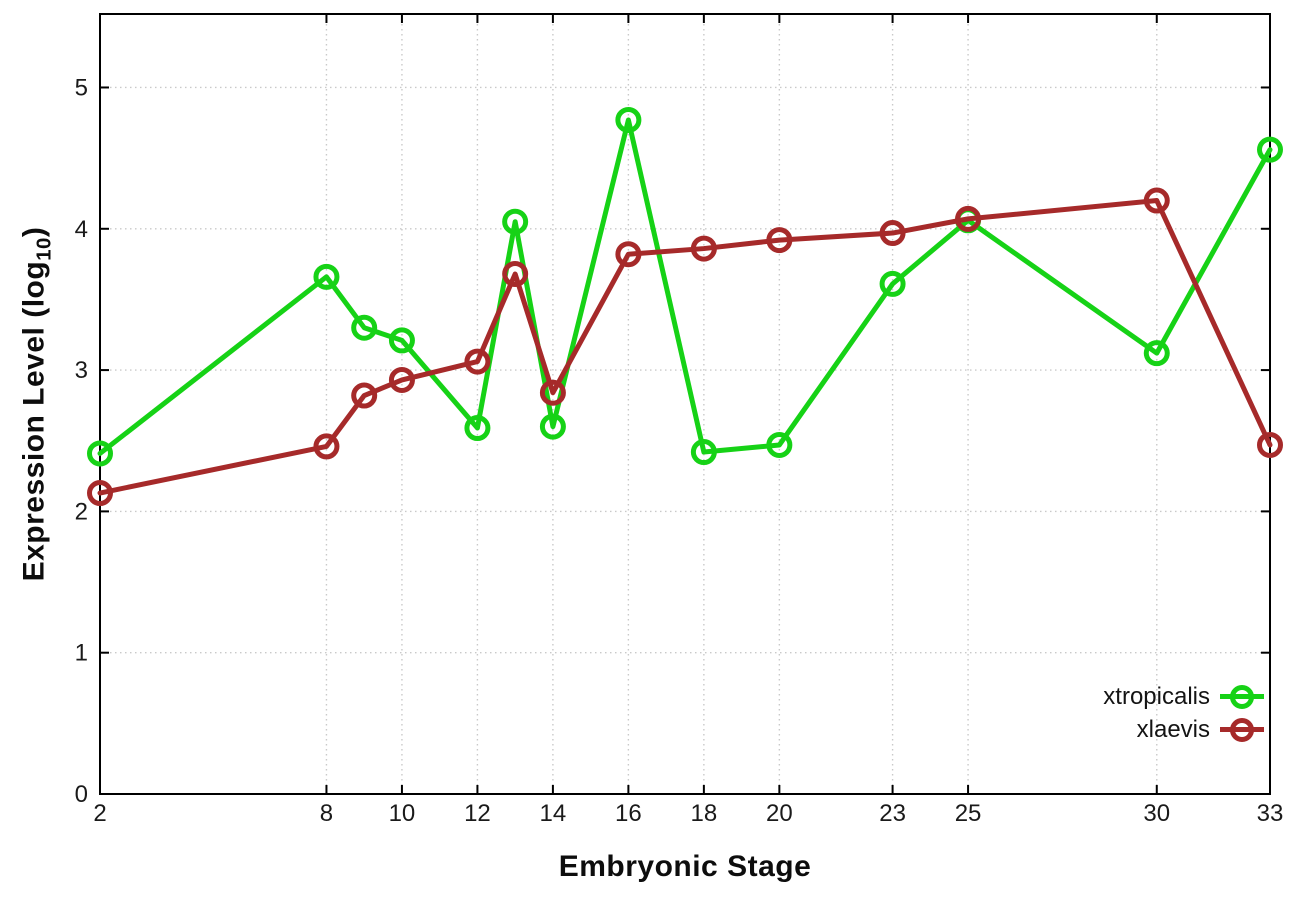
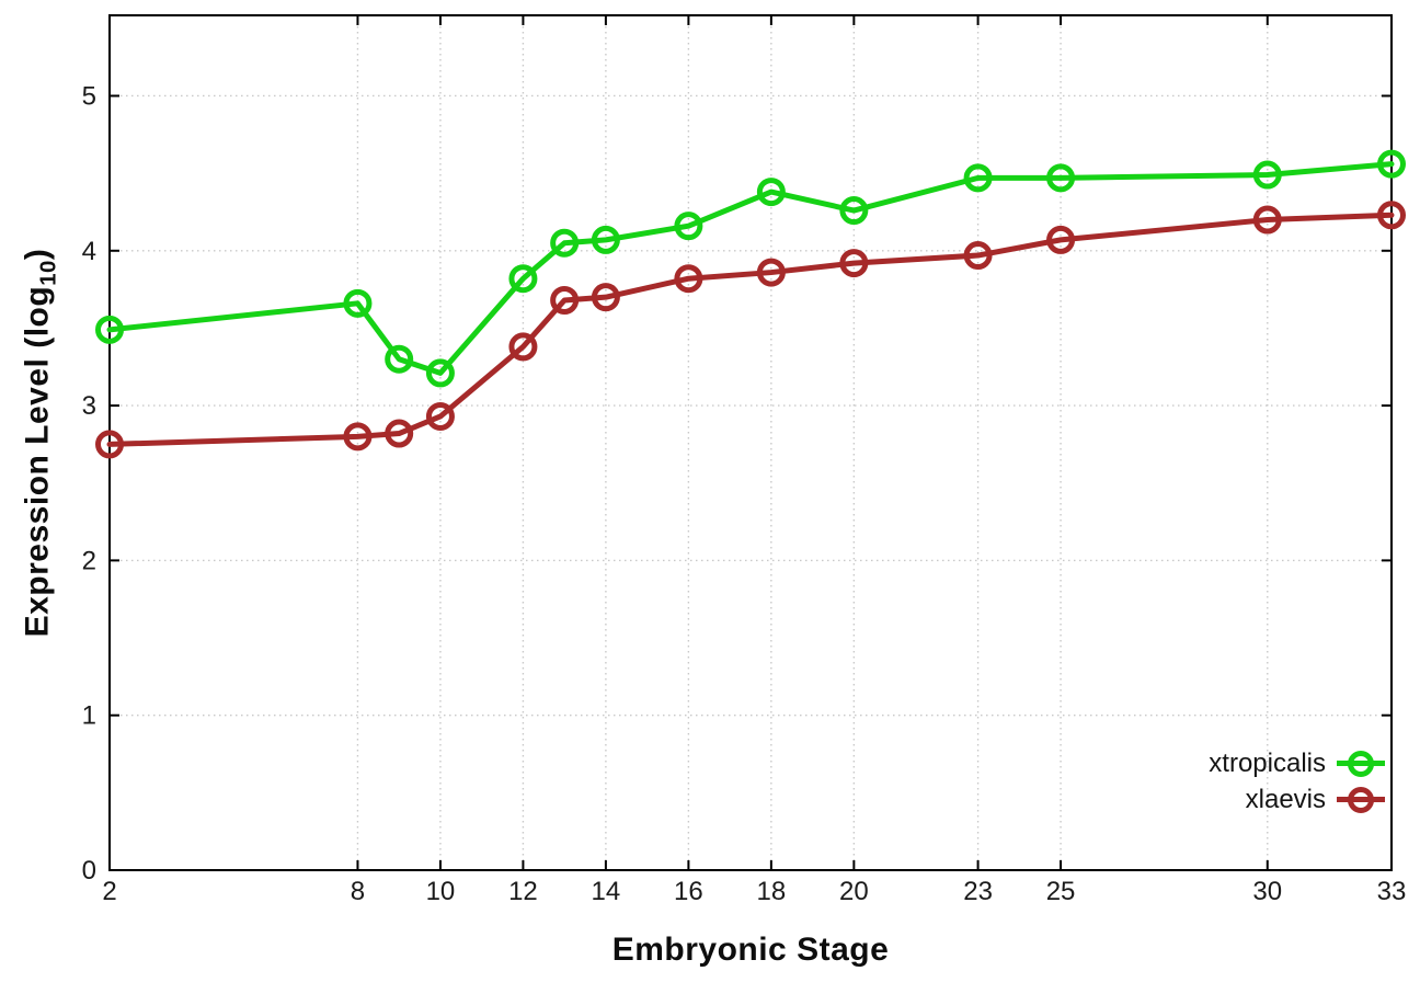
xtropicalis/2: 2.41 -> 3.49
xlaevis/2: 2.13 -> 2.75
xlaevis/8: 2.46 -> 2.80
xtropicalis/12: 2.59 -> 3.82
xlaevis/12: 3.06 -> 3.38
xtropicalis/14: 2.60 -> 4.07
xlaevis/14: 2.84 -> 3.70
xtropicalis/16: 4.77 -> 4.16
xtropicalis/18: 2.42 -> 4.38
xtropicalis/20: 2.47 -> 4.26
xtropicalis/23: 3.61 -> 4.47
xtropicalis/25: 4.06 -> 4.47
xtropicalis/30: 3.12 -> 4.49
xlaevis/33: 2.47 -> 4.23
